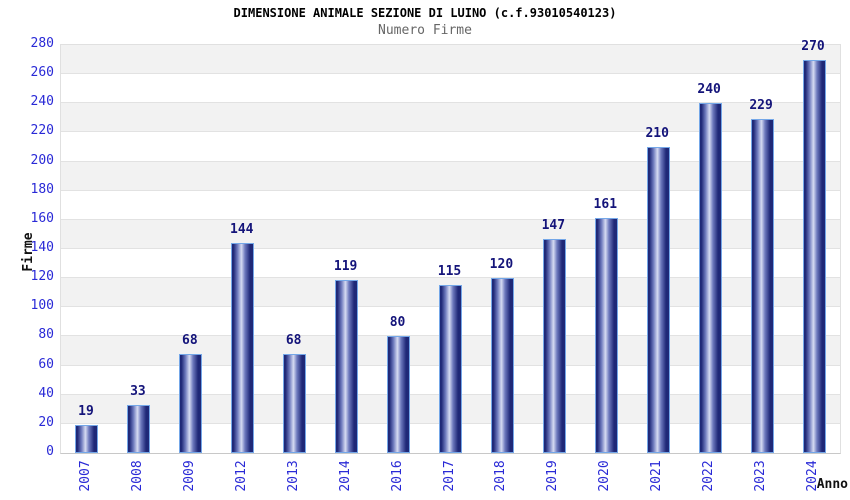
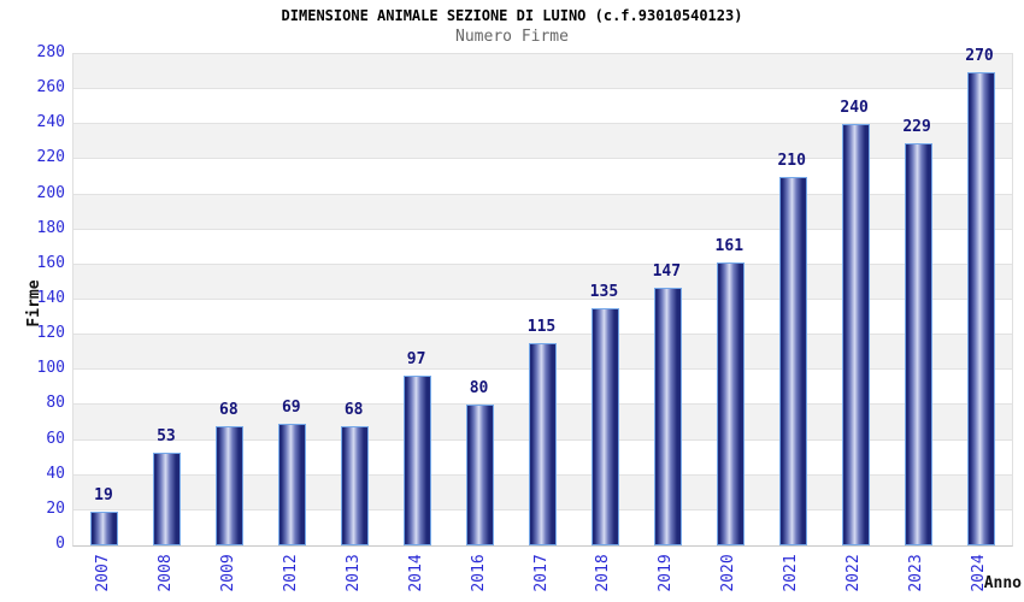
2008: 33 -> 53
2012: 144 -> 69
2014: 119 -> 97
2018: 120 -> 135
